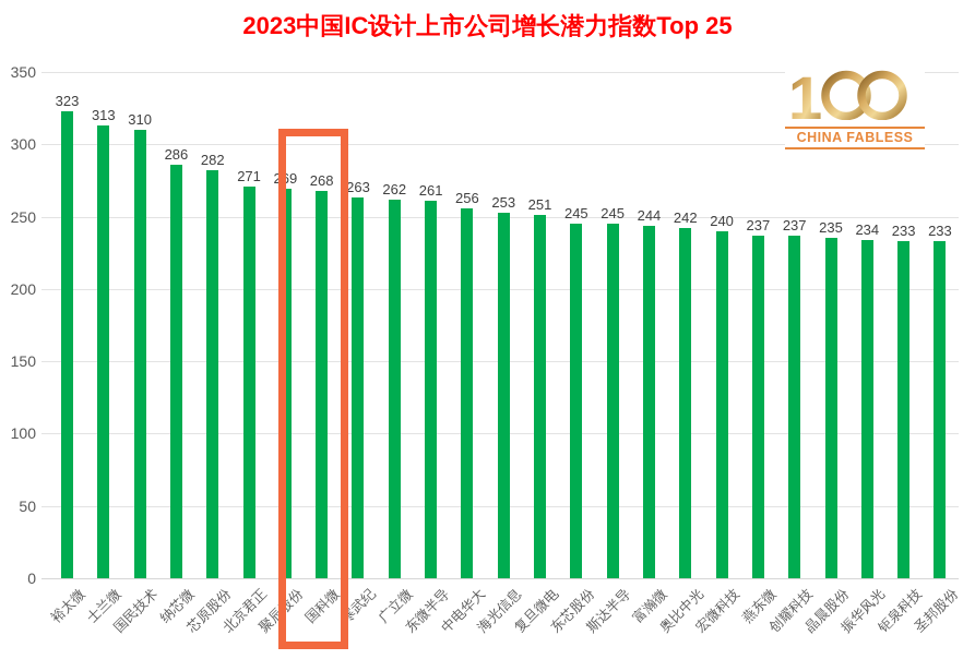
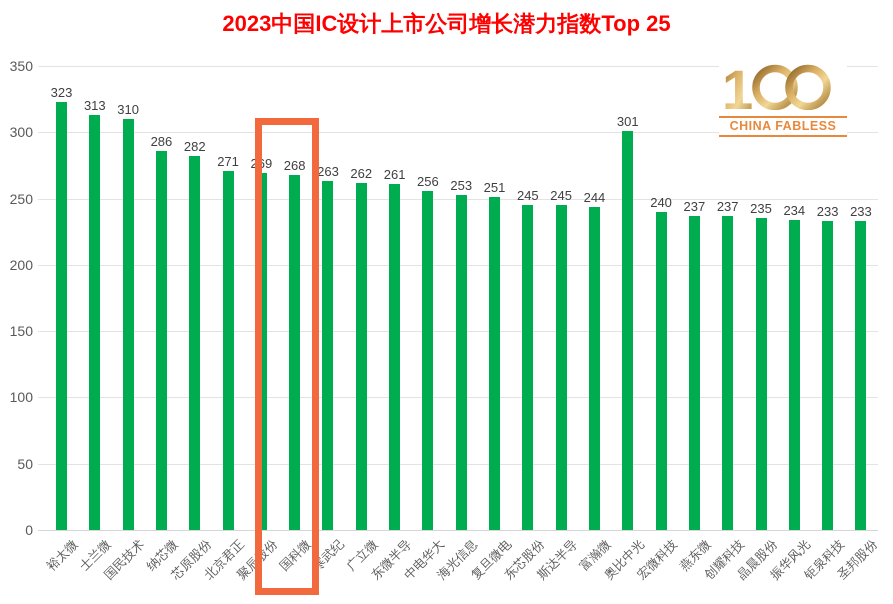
奥比中光: 242 -> 301
